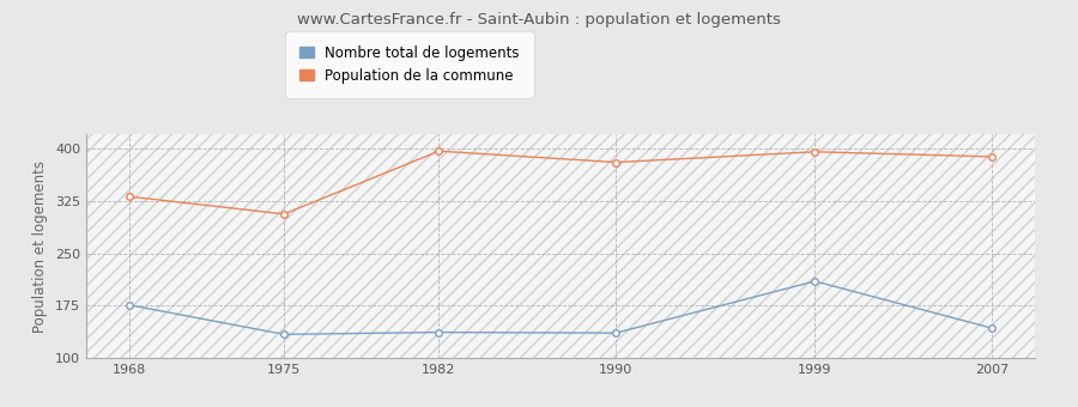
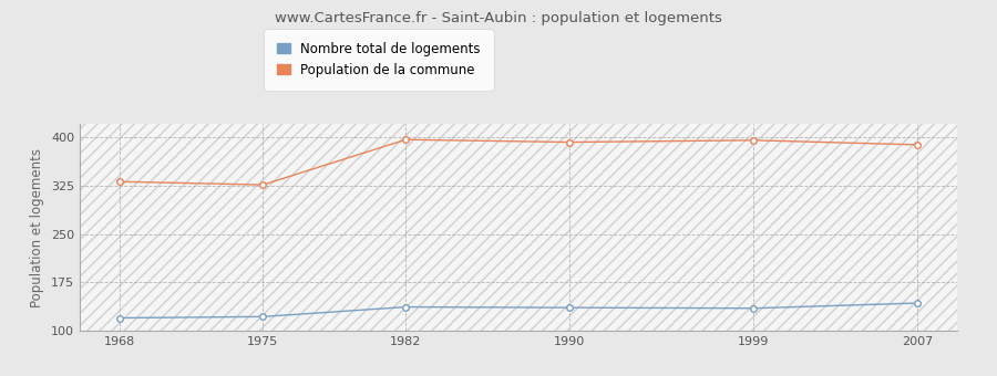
Nombre total de logements/1968: 176 -> 120
Nombre total de logements/1975: 134 -> 122
Population de la commune/1975: 306 -> 326
Population de la commune/1990: 380 -> 392
Nombre total de logements/1999: 210 -> 135
